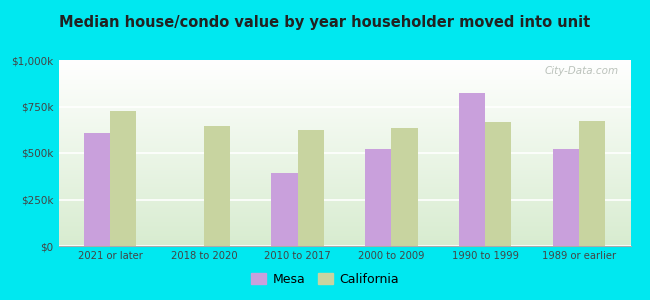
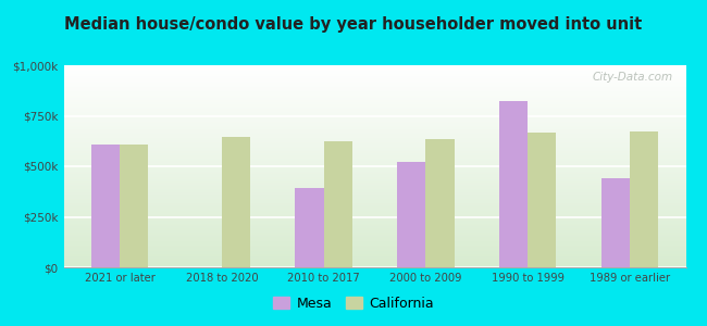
California/2021 or later: $720k -> $610k
Mesa/1989 or earlier: $520k -> $440k
